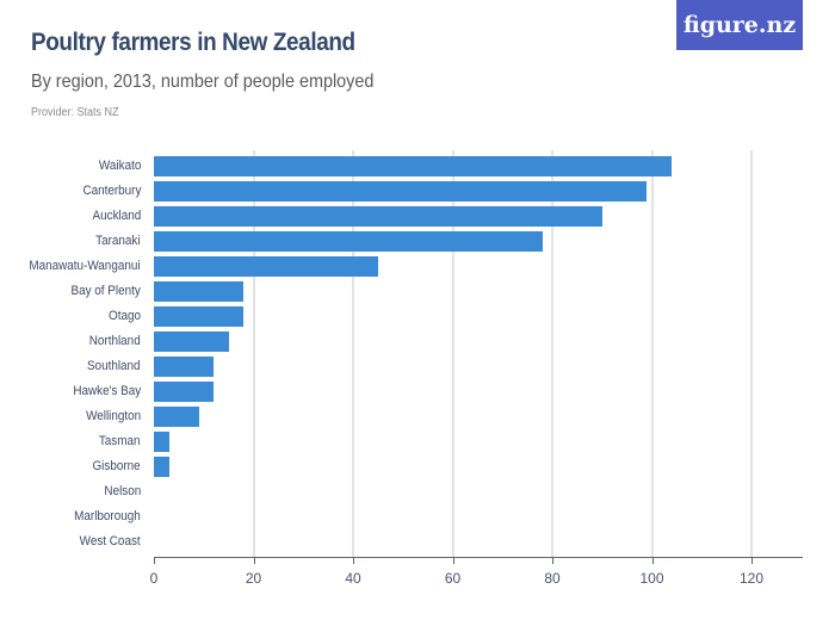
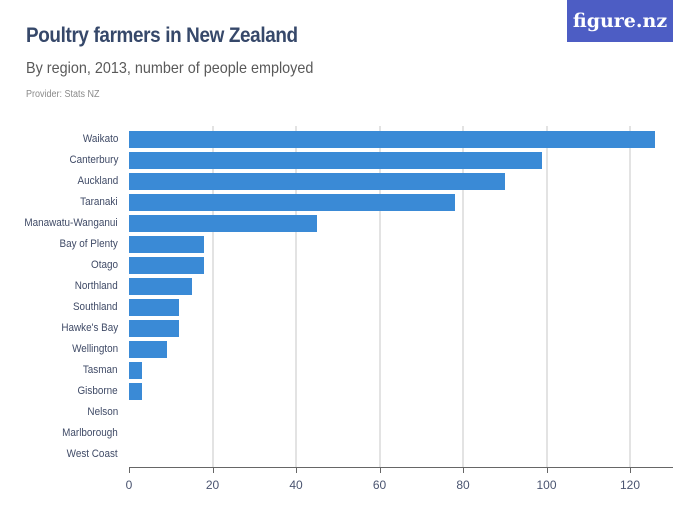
Waikato: 104 -> 126
